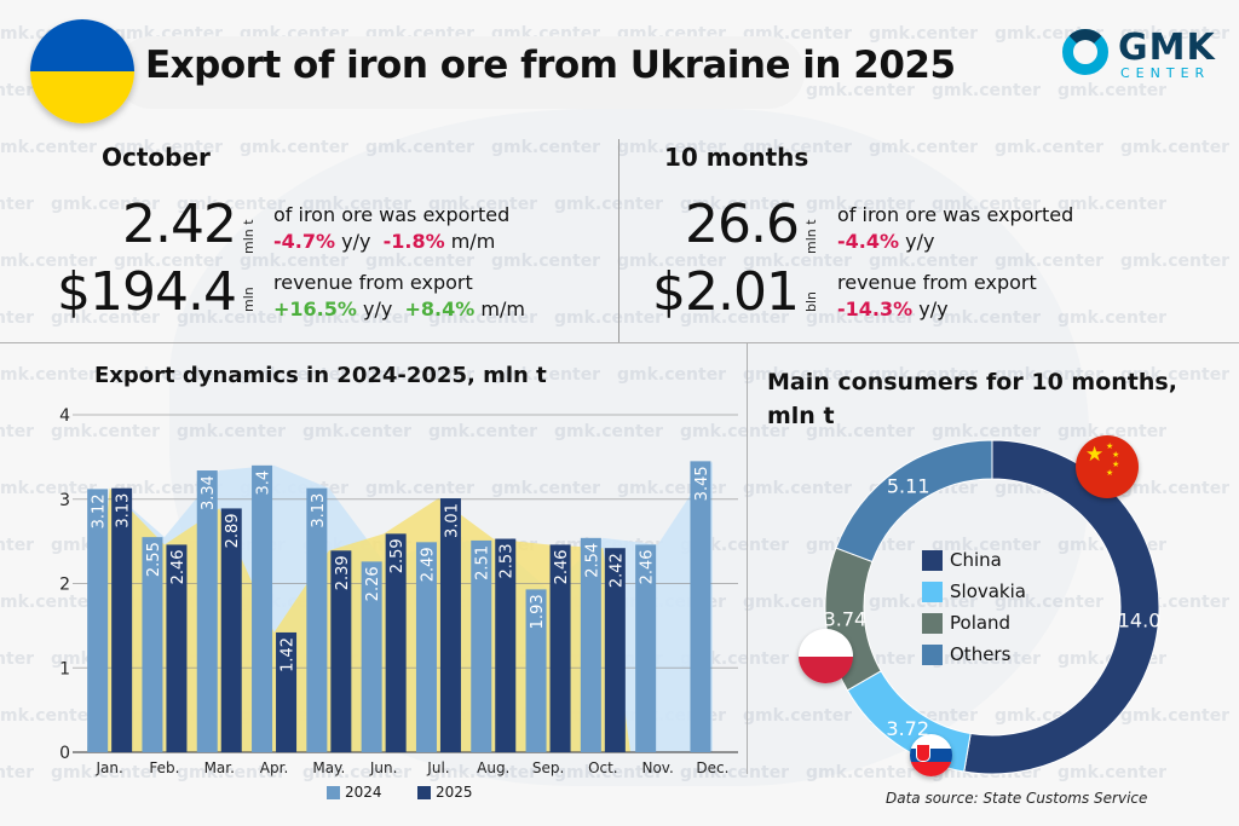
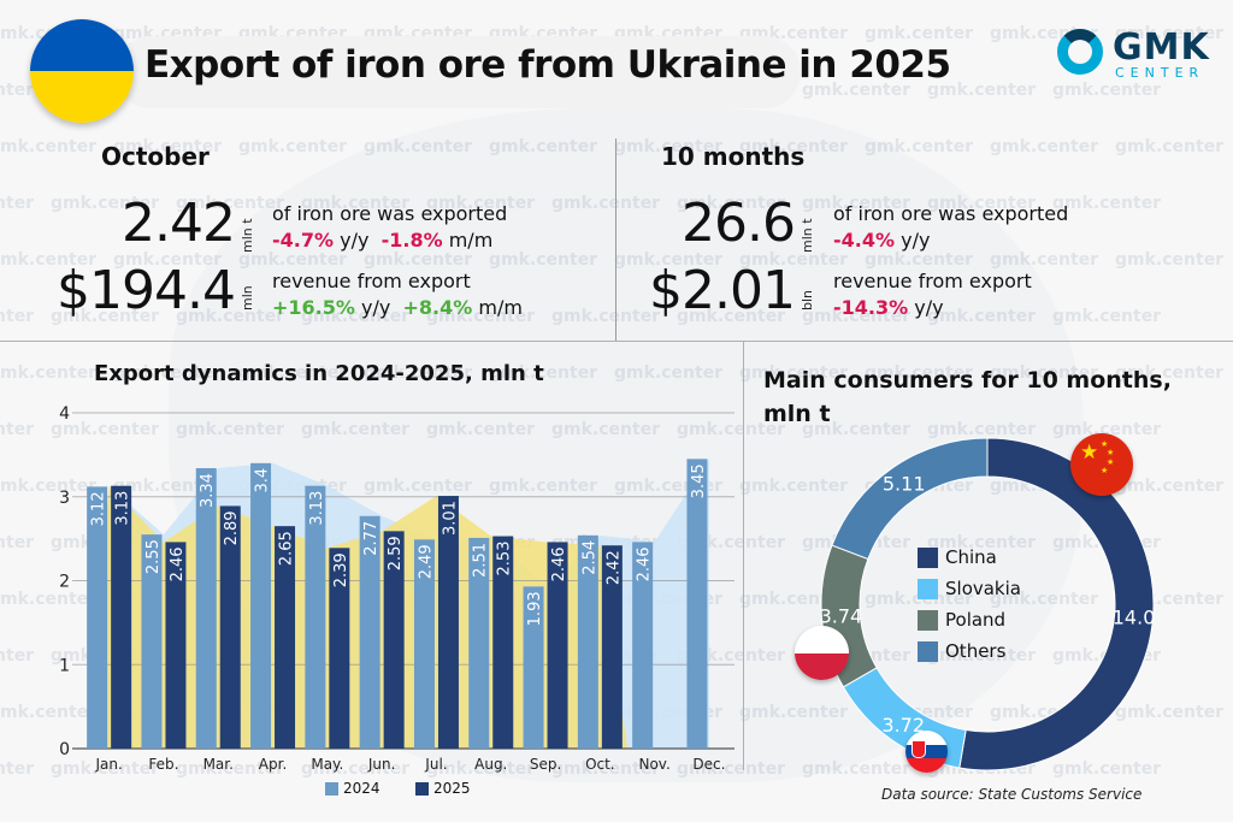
Export dynamics in 2024-2025, mln t/2025/Apr.: 1.42 -> 2.65
Export dynamics in 2024-2025, mln t/2024/Jun.: 2.26 -> 2.77
